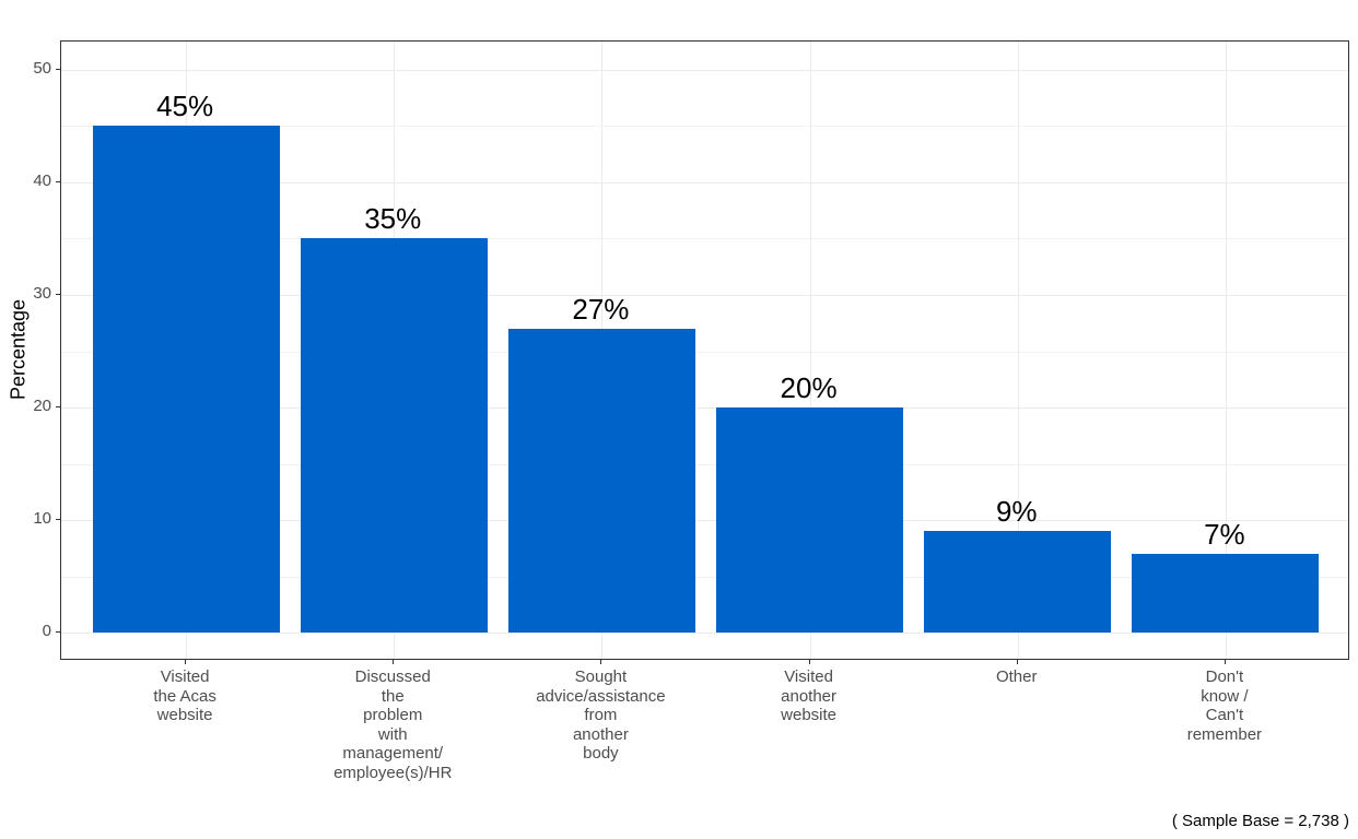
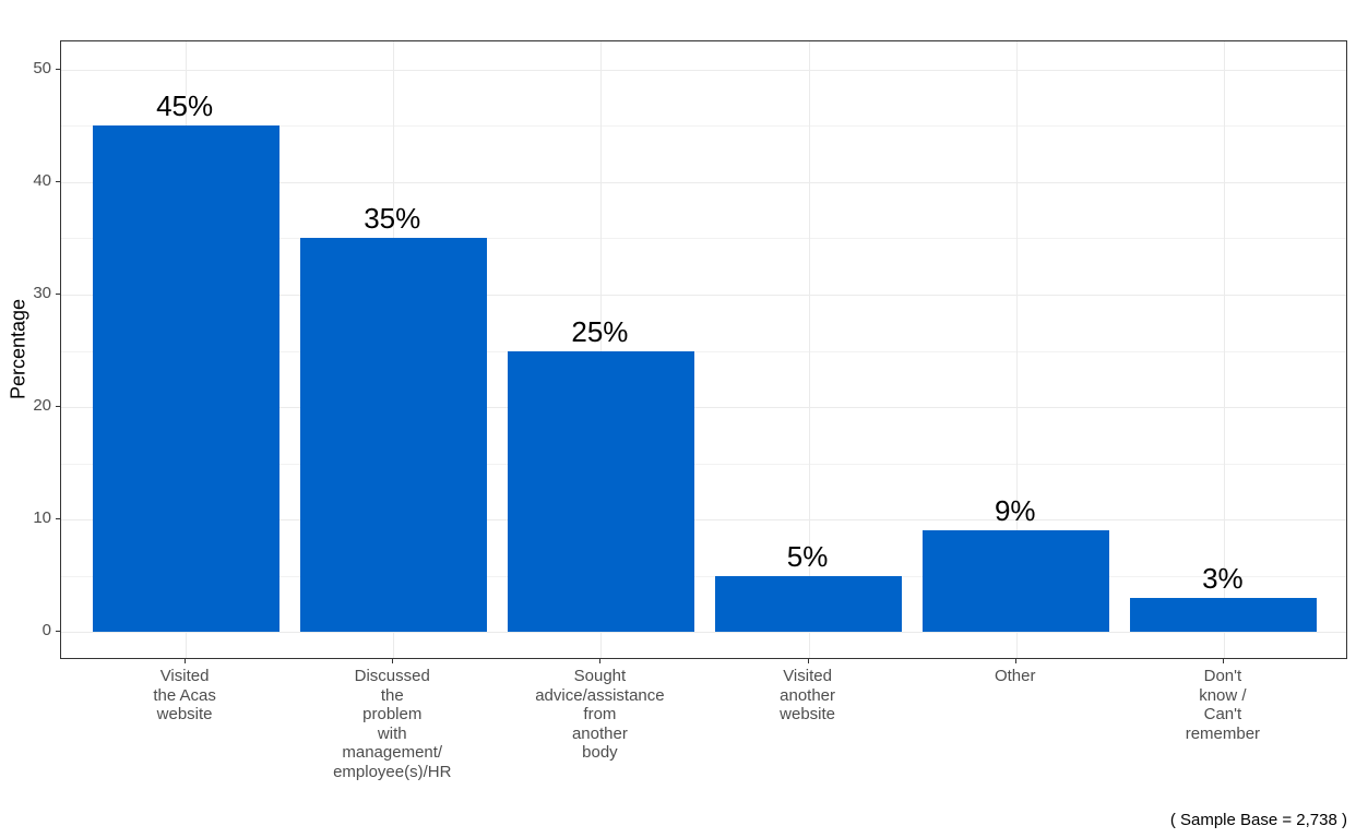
Sought advice/assistance from another body: 27% -> 25%
Visited another website: 20% -> 5%
Don't know / Can't remember: 7% -> 3%
